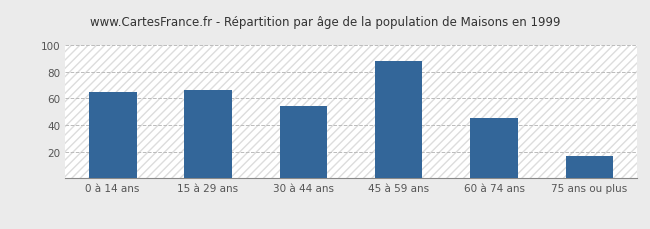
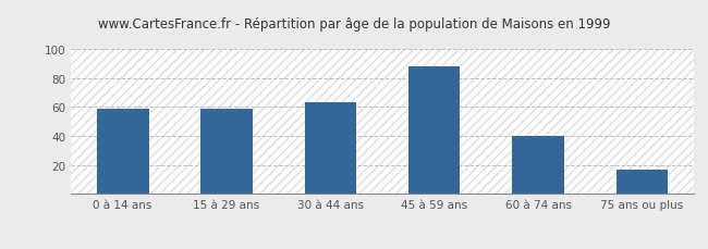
0 à 14 ans: 65 -> 59
15 à 29 ans: 66 -> 59
30 à 44 ans: 54 -> 63
60 à 74 ans: 45 -> 40
